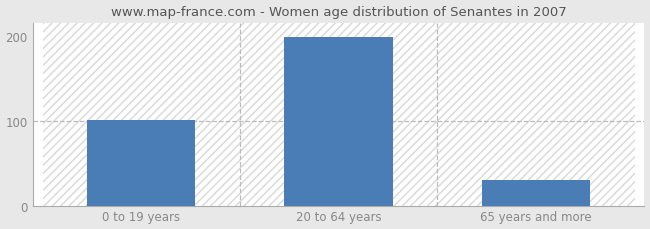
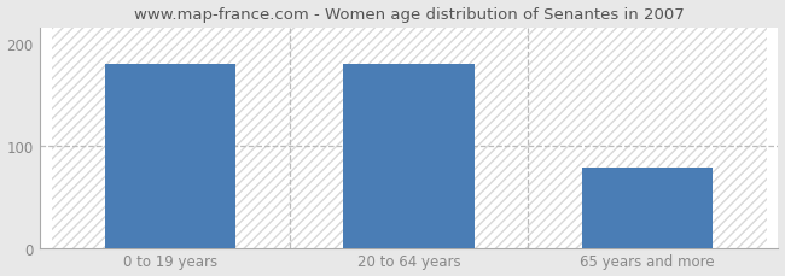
0 to 19 years: 101 -> 180
20 to 64 years: 198 -> 180
65 years and more: 30 -> 78
